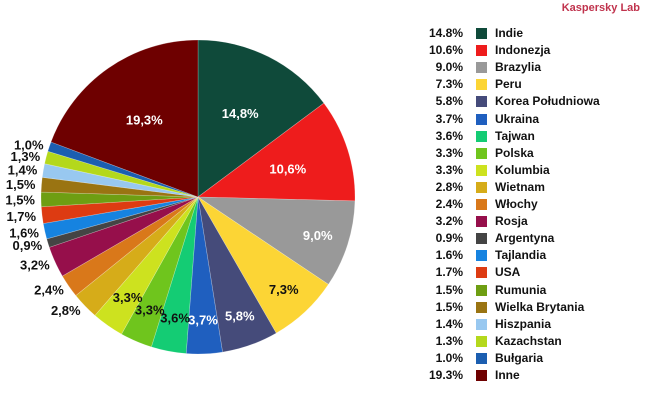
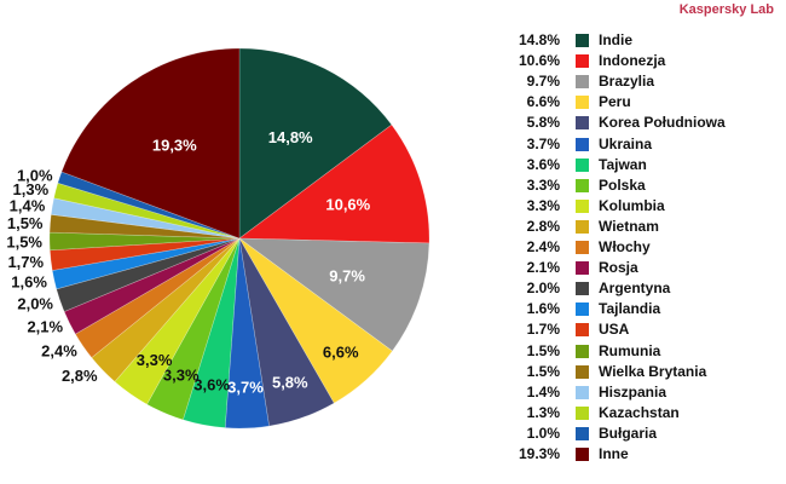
Brazylia: 9.0% -> 9.7%
Peru: 7.3% -> 6.6%
Rosja: 3.2% -> 2.1%
Argentyna: 0.9% -> 2.0%
